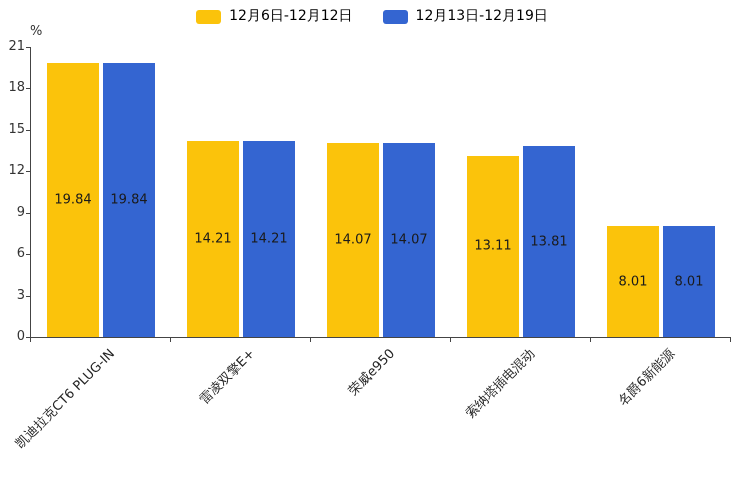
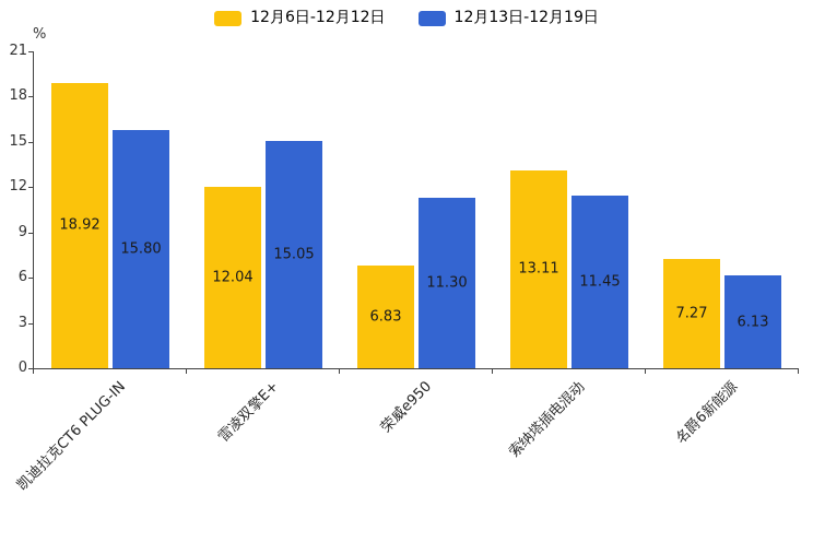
12月6日-12月12日/凯迪拉克CT6 PLUG-IN: 19.84 -> 18.92
12月13日-12月19日/凯迪拉克CT6 PLUG-IN: 19.84 -> 15.80
12月6日-12月12日/雷凌双擎E+: 14.21 -> 12.04
12月13日-12月19日/雷凌双擎E+: 14.21 -> 15.05
12月6日-12月12日/荣威e950: 14.07 -> 6.83
12月13日-12月19日/荣威e950: 14.07 -> 11.30
12月13日-12月19日/索纳塔插电混动: 13.81 -> 11.45
12月6日-12月12日/名爵6新能源: 8.01 -> 7.27
12月13日-12月19日/名爵6新能源: 8.01 -> 6.13
